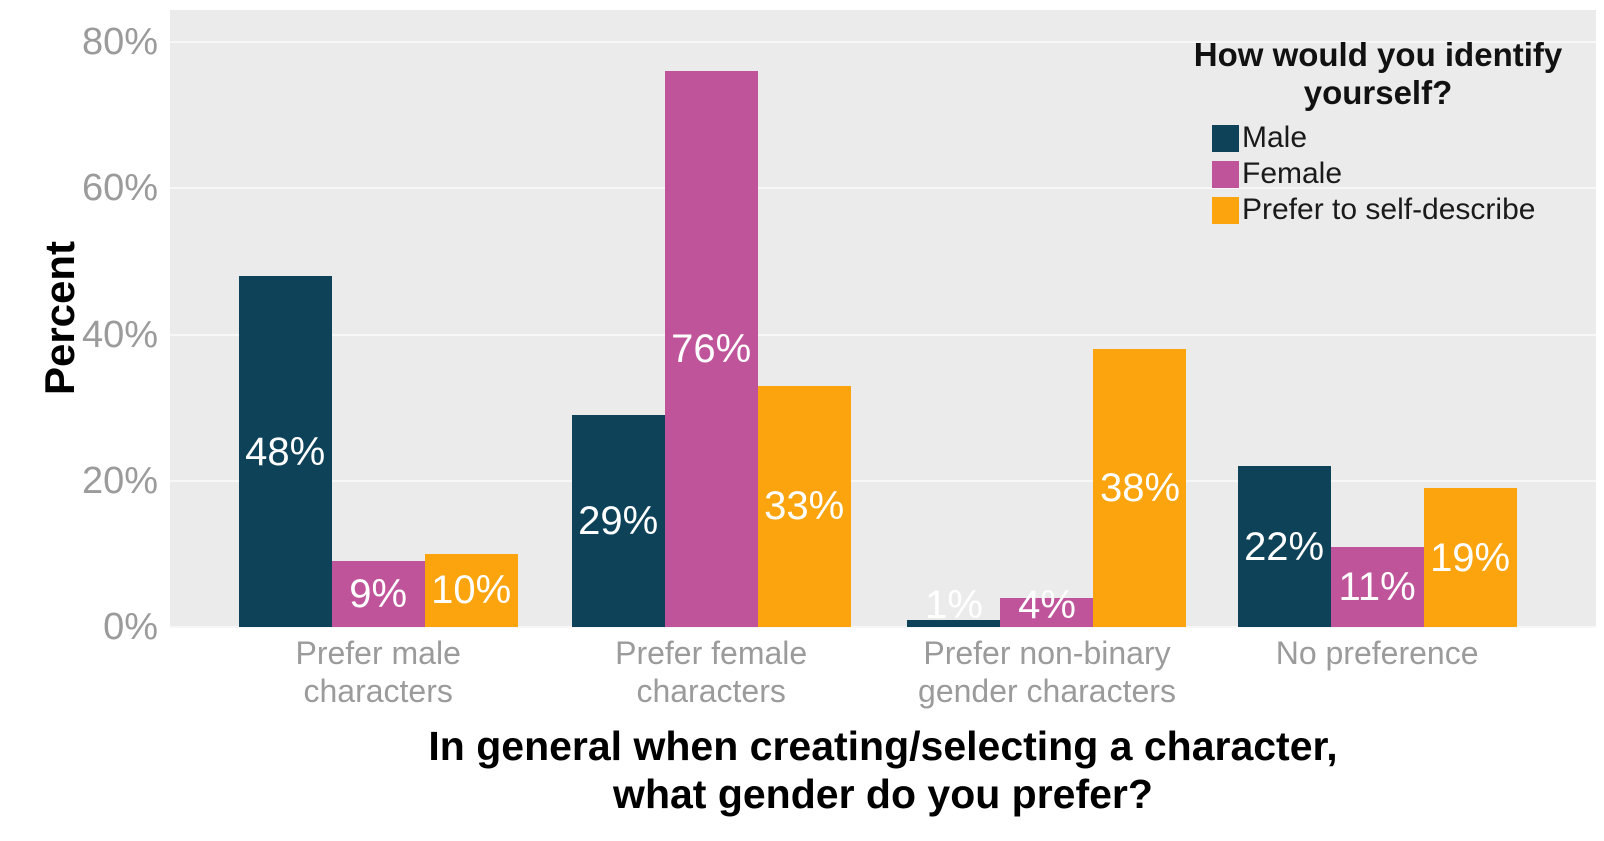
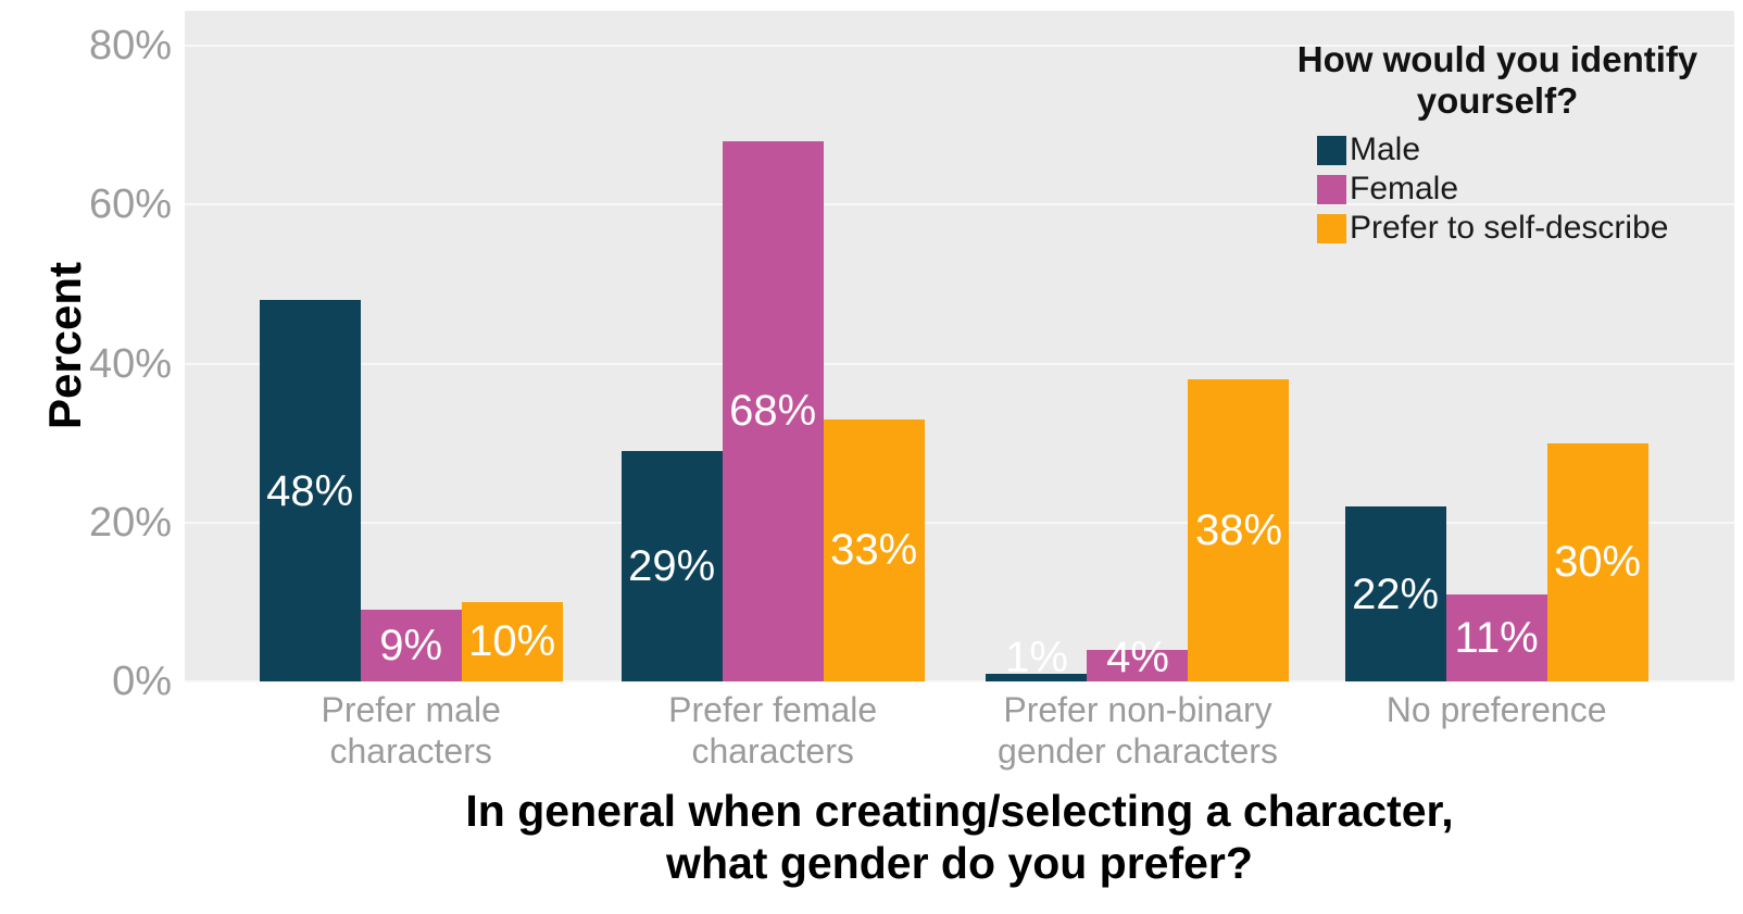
Female/Prefer female characters: 76% -> 68%
Prefer to self-describe/No preference: 19% -> 30%
